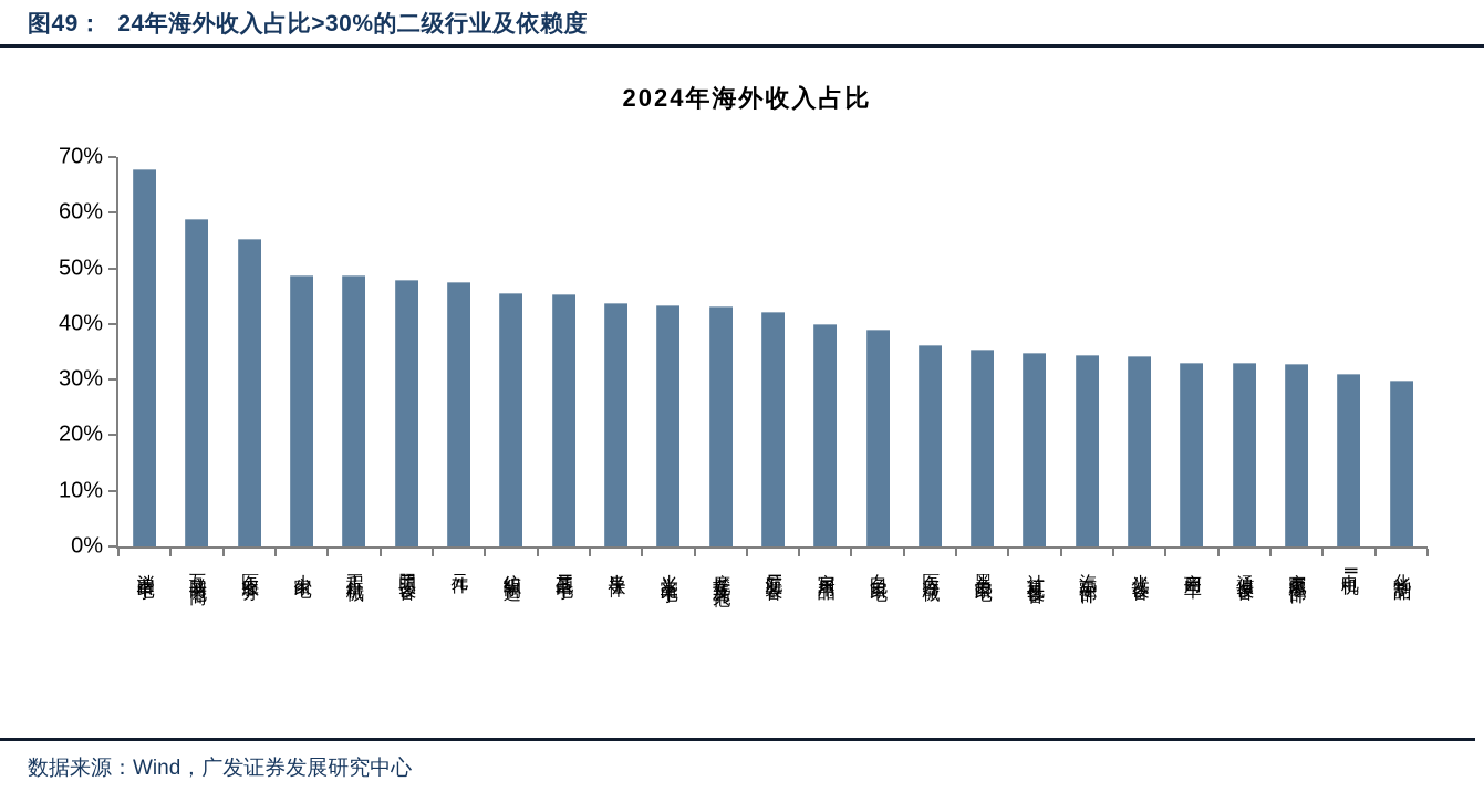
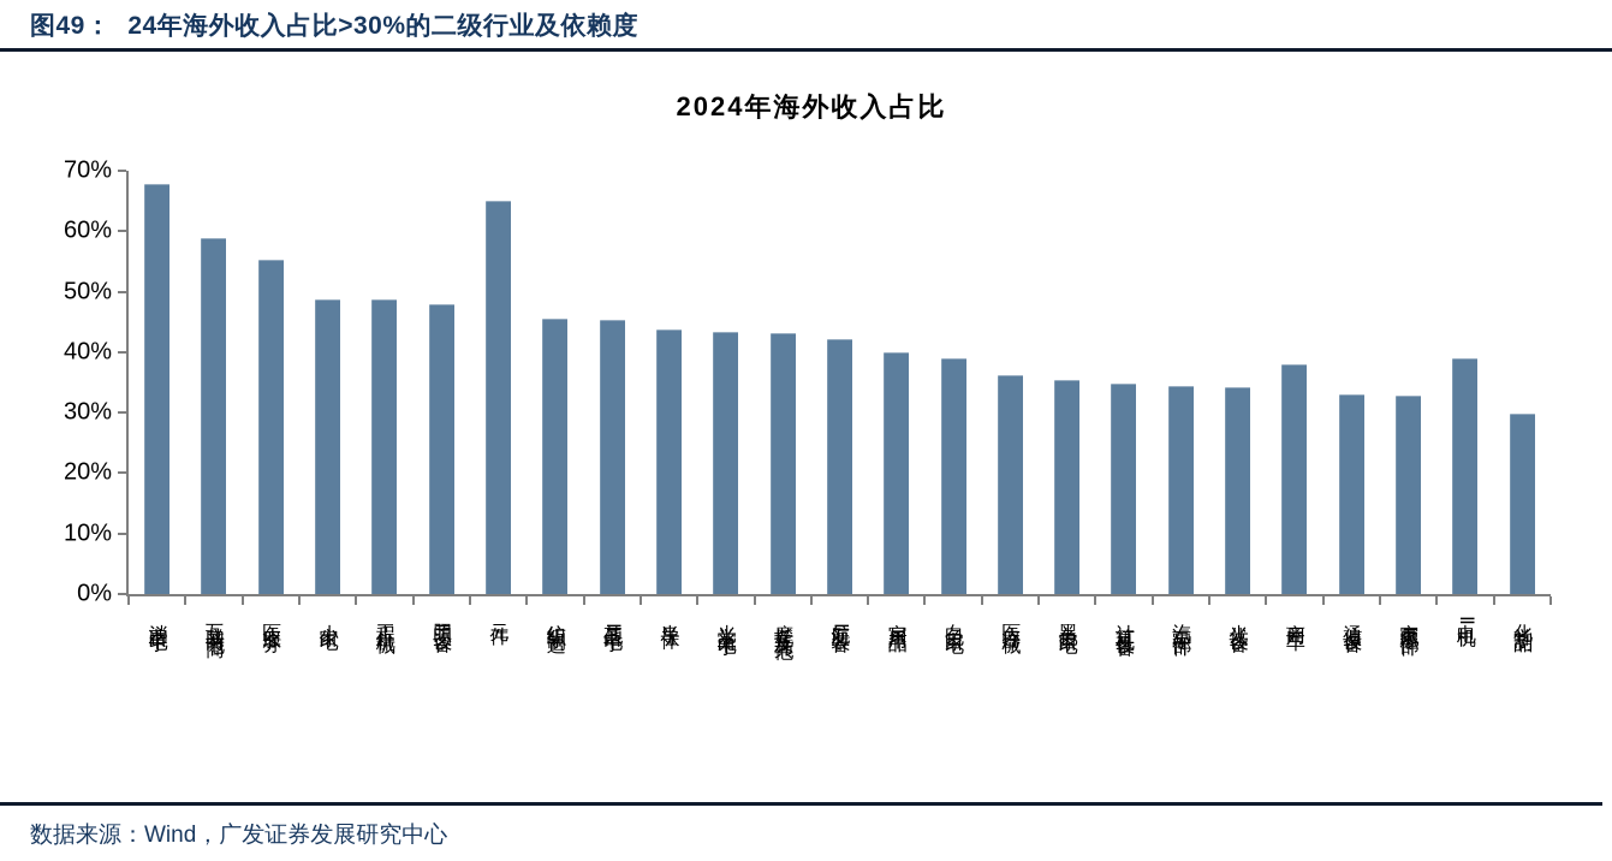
元件: 48% -> 65%
商用车: 33% -> 38%
电机Ⅱ: 31% -> 39%
